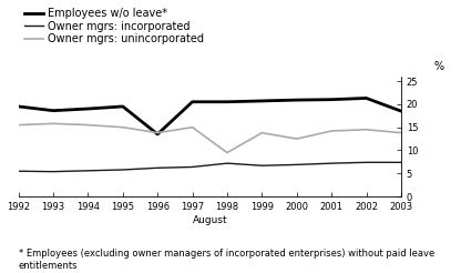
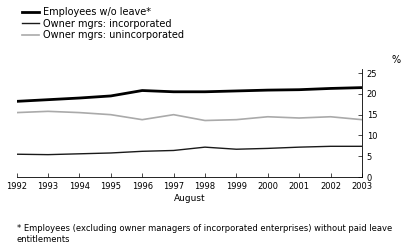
Employees w/o leave*/1992: 19.5 -> 18.2
Employees w/o leave*/1996: 13.5 -> 20.8
Owner mgrs: unincorporated/1998: 9.5 -> 13.6
Owner mgrs: unincorporated/2000: 12.5 -> 14.5
Employees w/o leave*/2003: 18.5 -> 21.5
